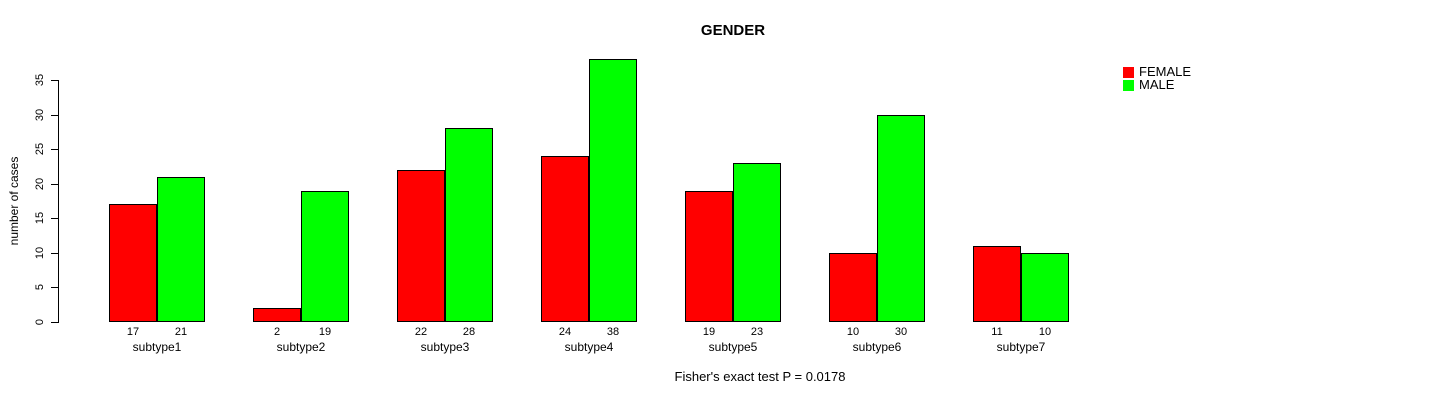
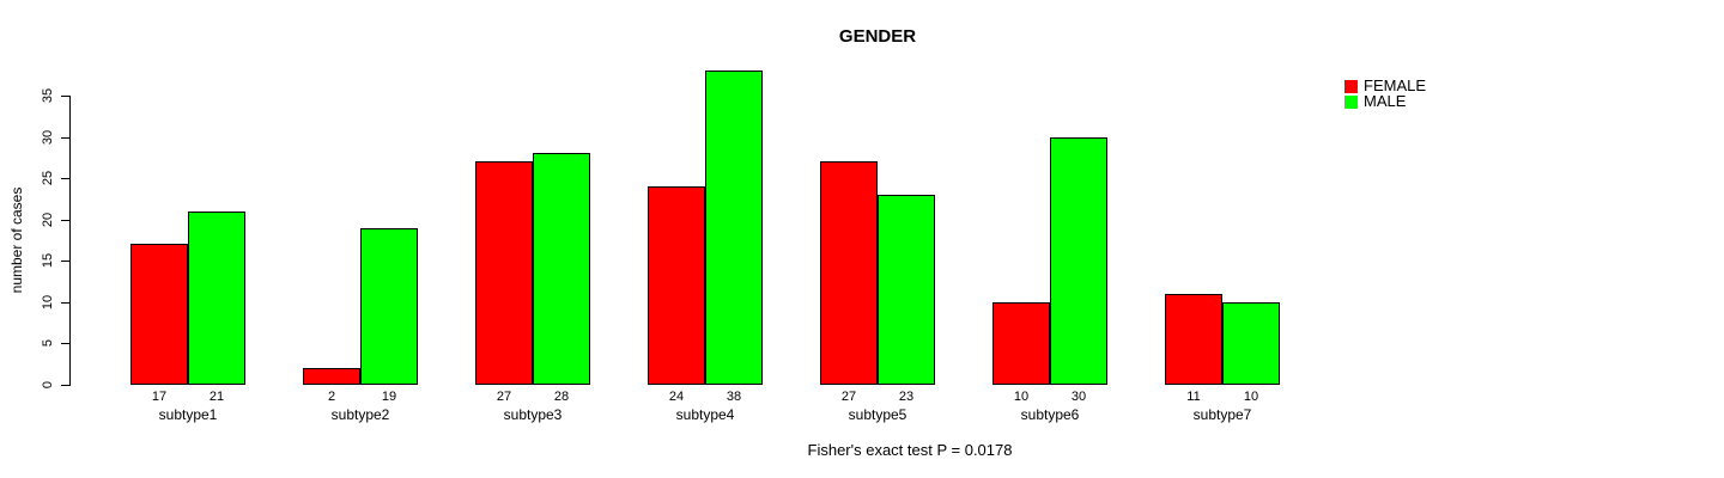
FEMALE/subtype3: 22 -> 27
FEMALE/subtype5: 19 -> 27
